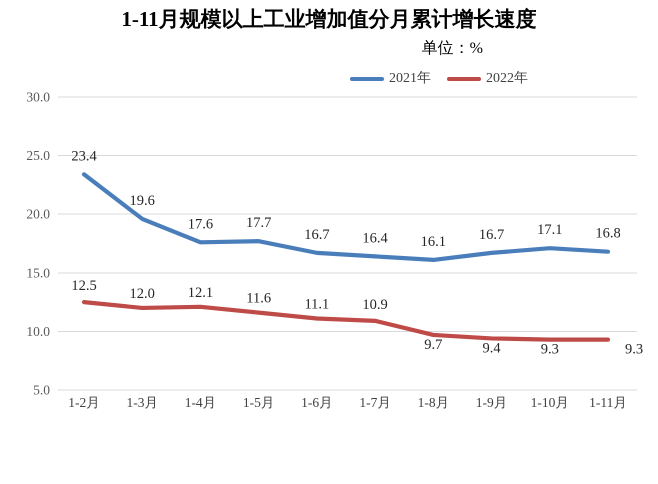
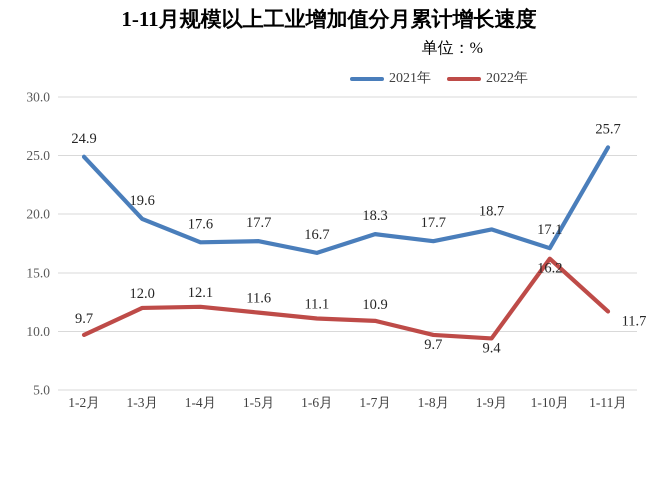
2021年/1-2月: 23.4 -> 24.9
2022年/1-2月: 12.5 -> 9.7
2021年/1-7月: 16.4 -> 18.3
2021年/1-8月: 16.1 -> 17.7
2021年/1-9月: 16.7 -> 18.7
2022年/1-10月: 9.3 -> 16.2
2021年/1-11月: 16.8 -> 25.7
2022年/1-11月: 9.3 -> 11.7
